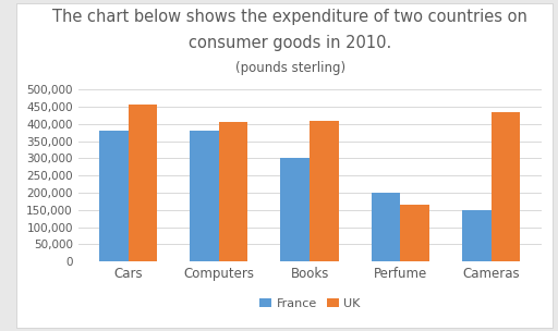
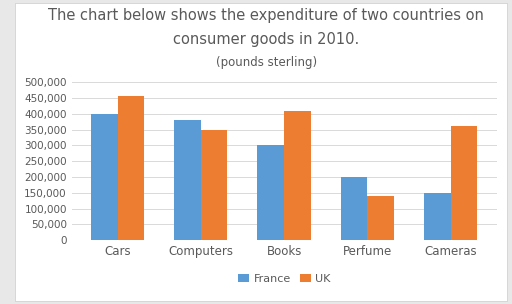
France/Cars: 380,000 -> 400,000
UK/Computers: 405,000 -> 350,000
UK/Perfume: 165,000 -> 140,000
UK/Cameras: 435,000 -> 360,000
